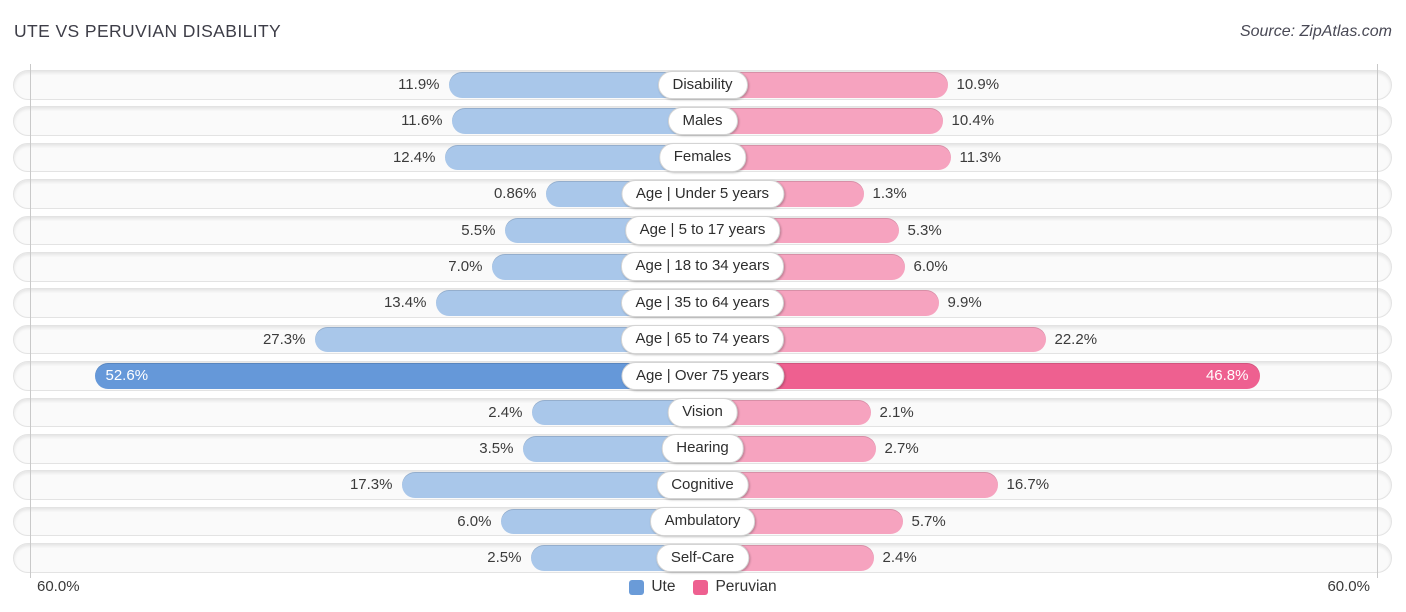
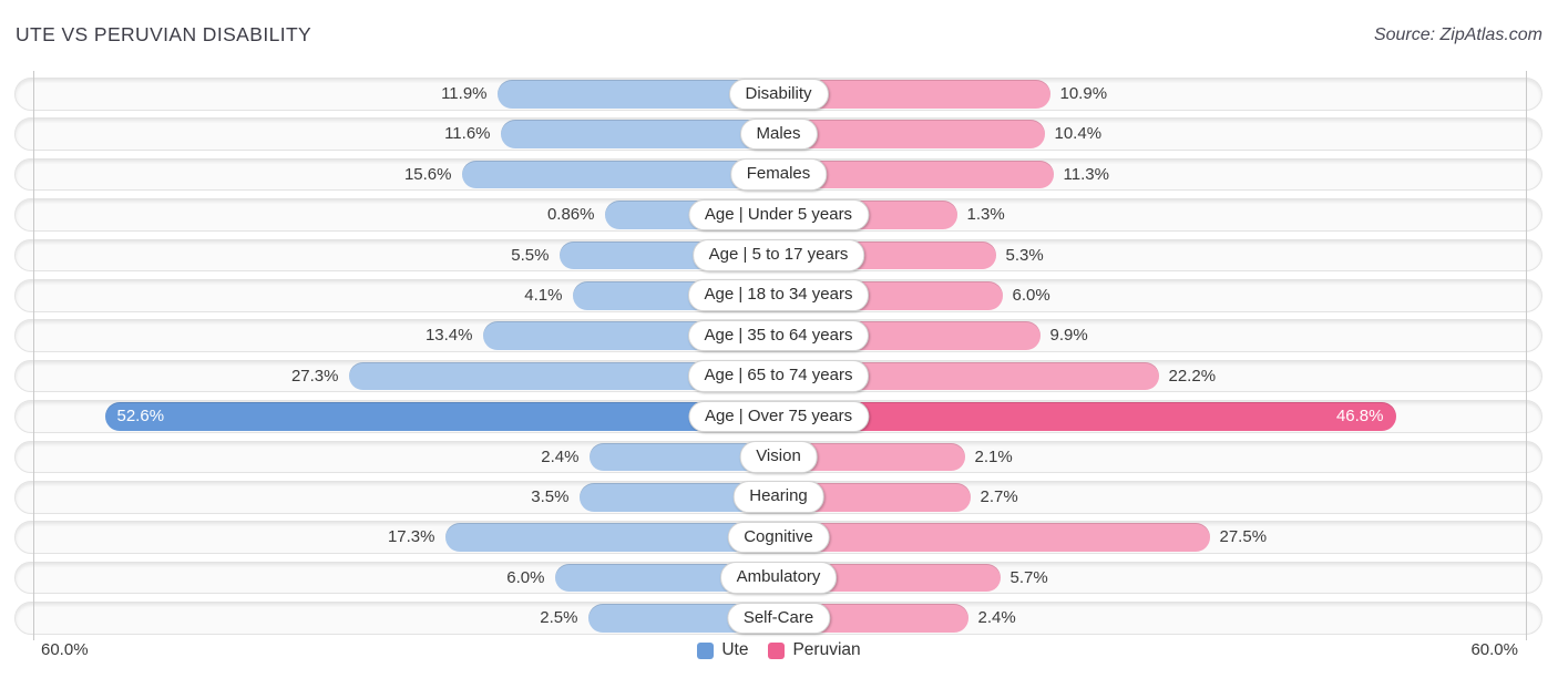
Ute/Females: 12.4% -> 15.6%
Ute/Age | 18 to 34 years: 7.0% -> 4.1%
Peruvian/Cognitive: 16.7% -> 27.5%
